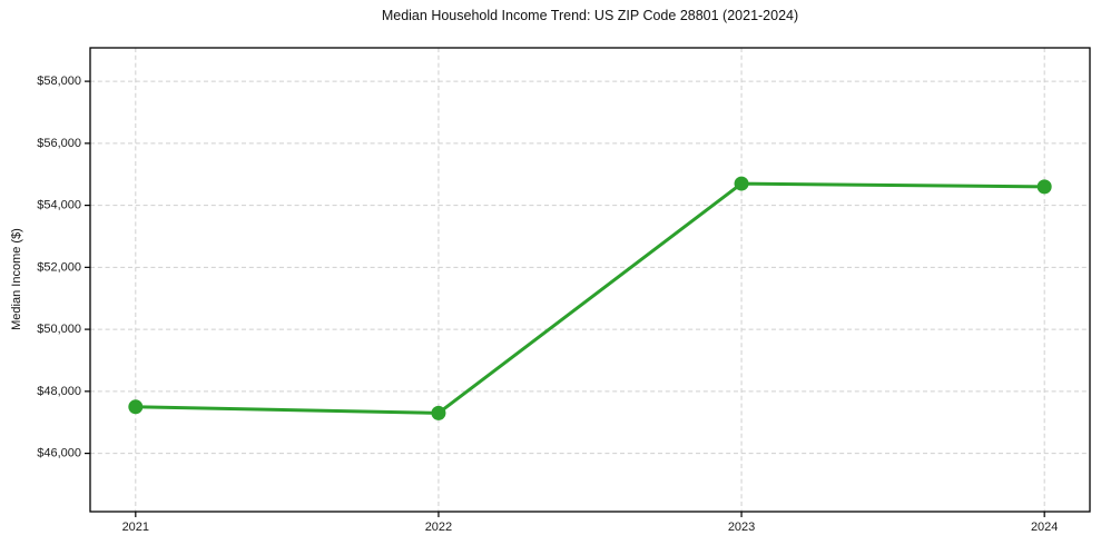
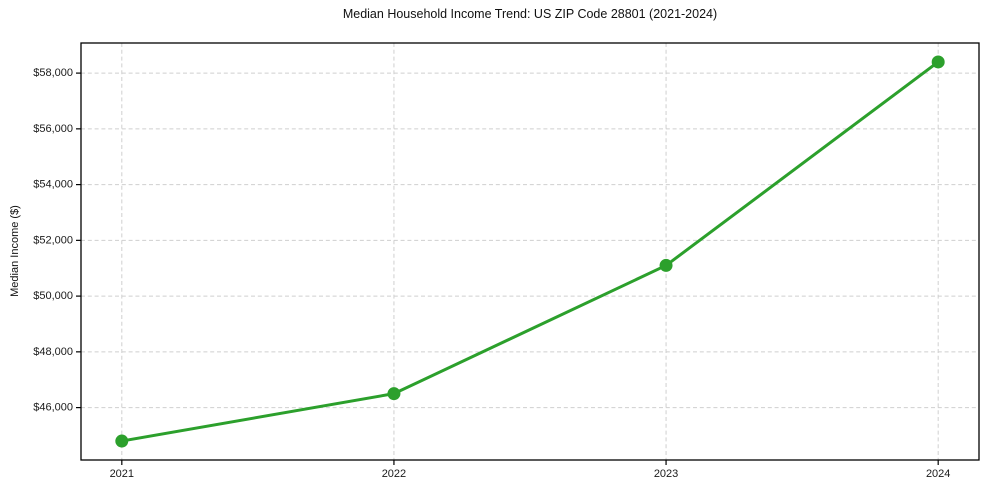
2021: $47500 -> $44800
2022: $47300 -> $46500
2023: $54700 -> $51100
2024: $54600 -> $58400
